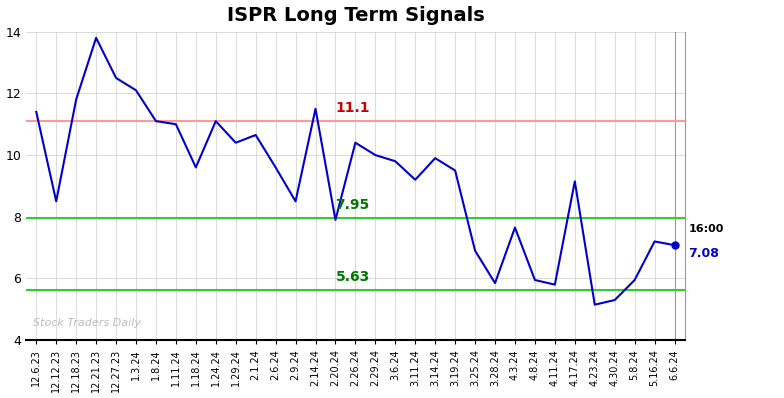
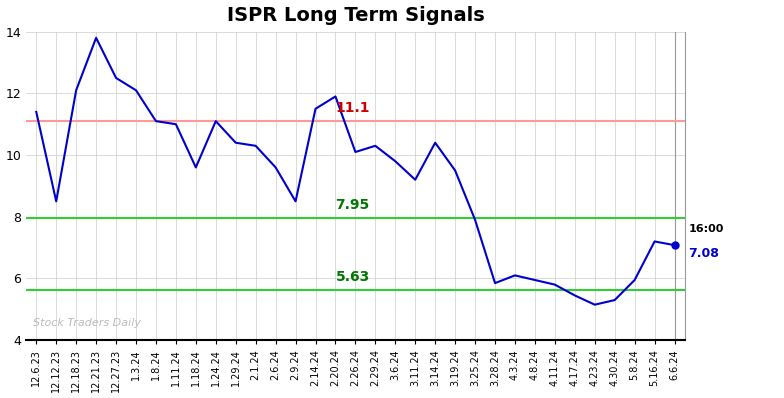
12.18.23: 11.80 -> 12.10
2.1.24: 10.65 -> 10.30
2.20.24: 7.90 -> 11.90
2.26.24: 10.40 -> 10.10
2.29.24: 10.00 -> 10.30
3.14.24: 9.90 -> 10.40
3.25.24: 6.90 -> 7.90
4.3.24: 7.65 -> 6.10
4.17.24: 9.15 -> 5.45
